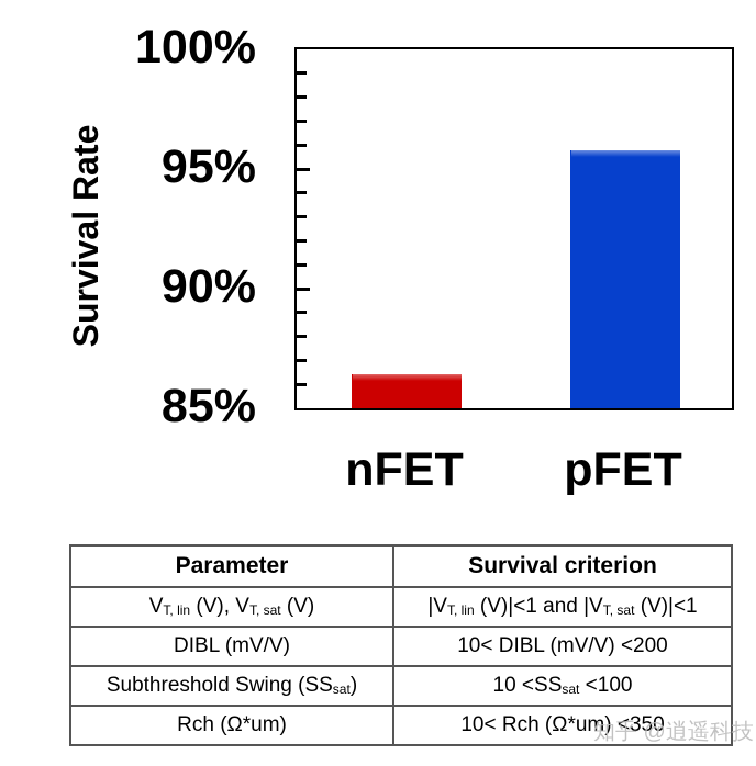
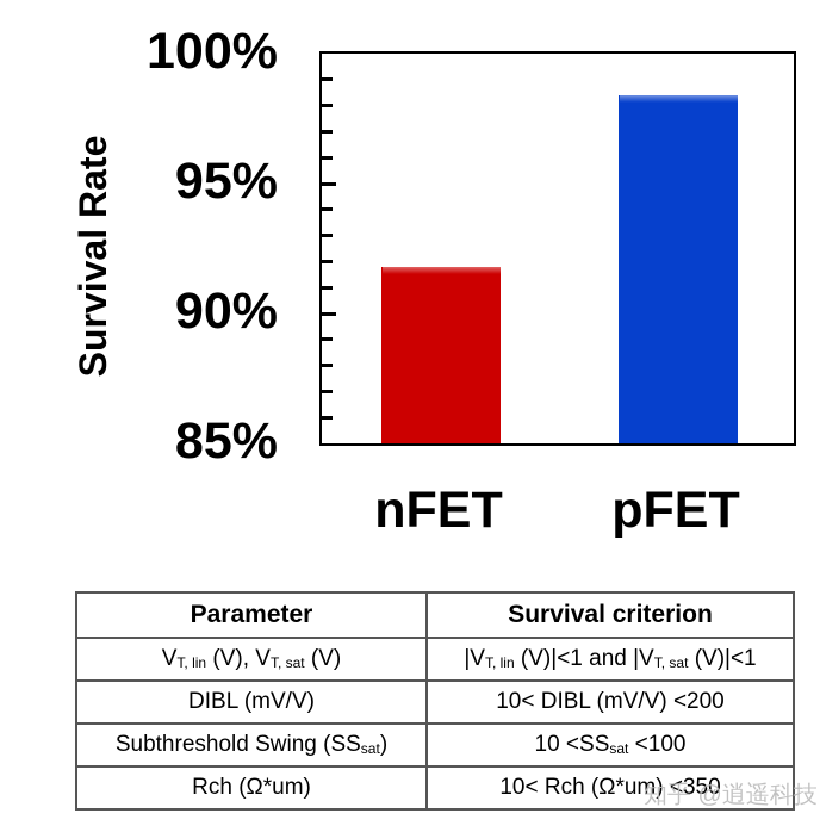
nFET: 86.4% -> 91.8%
pFET: 95.8% -> 98.4%
